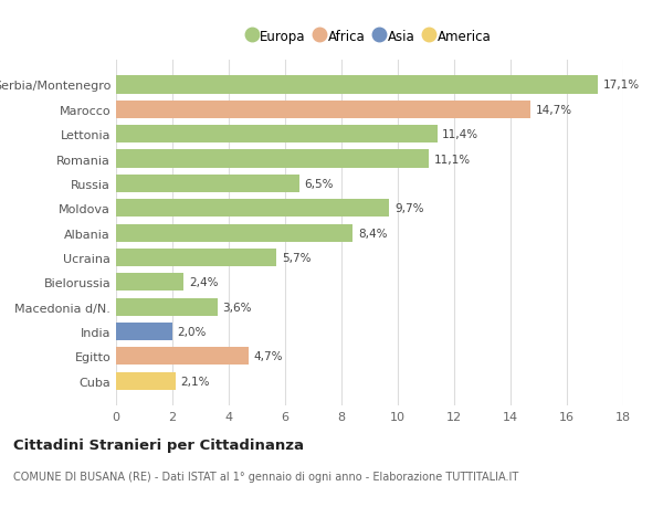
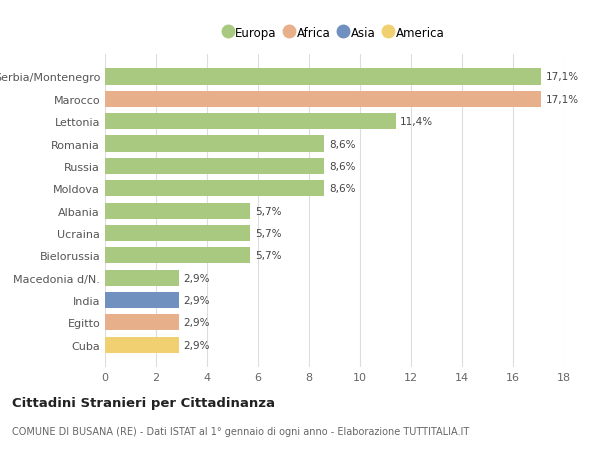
Marocco: 14,7% -> 17,1%
Romania: 11,1% -> 8,6%
Russia: 6,5% -> 8,6%
Moldova: 9,7% -> 8,6%
Albania: 8,4% -> 5,7%
Bielorussia: 2,4% -> 5,7%
Macedonia d/N.: 3,6% -> 2,9%
India: 2,0% -> 2,9%
Egitto: 4,7% -> 2,9%
Cuba: 2,1% -> 2,9%
